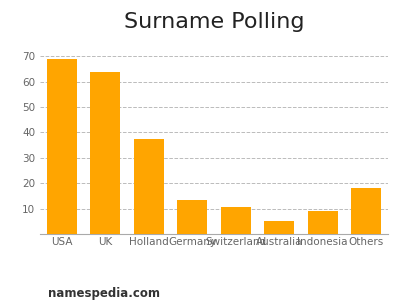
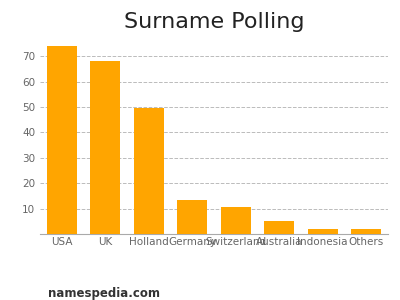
USA: 69.0 -> 74.0
UK: 64.0 -> 68.0
Holland: 37.5 -> 49.5
Indonesia: 9.0 -> 2.0
Others: 18.0 -> 2.0
